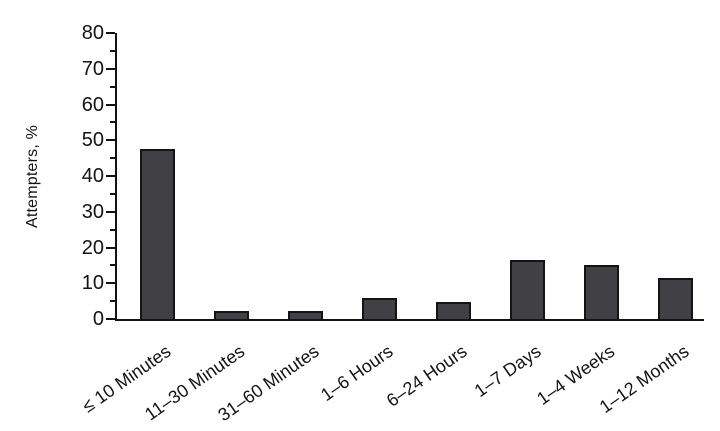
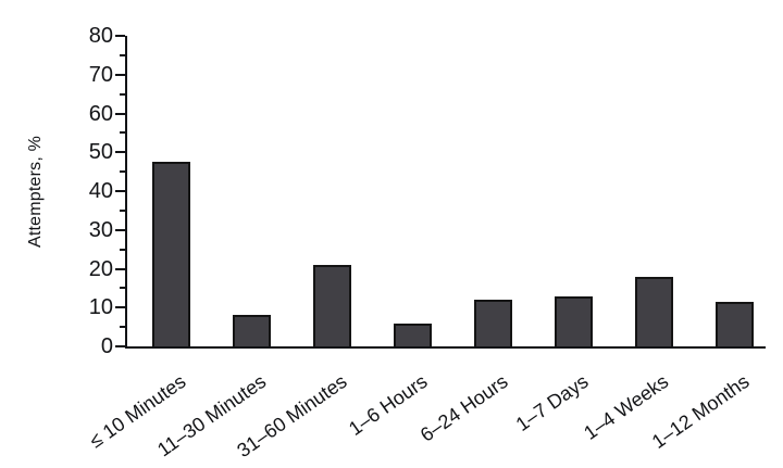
11–30 Minutes: 2 -> 8
31–60 Minutes: 2 -> 21
6–24 Hours: 5 -> 12
1–7 Days: 17 -> 13
1–4 Weeks: 15 -> 18
